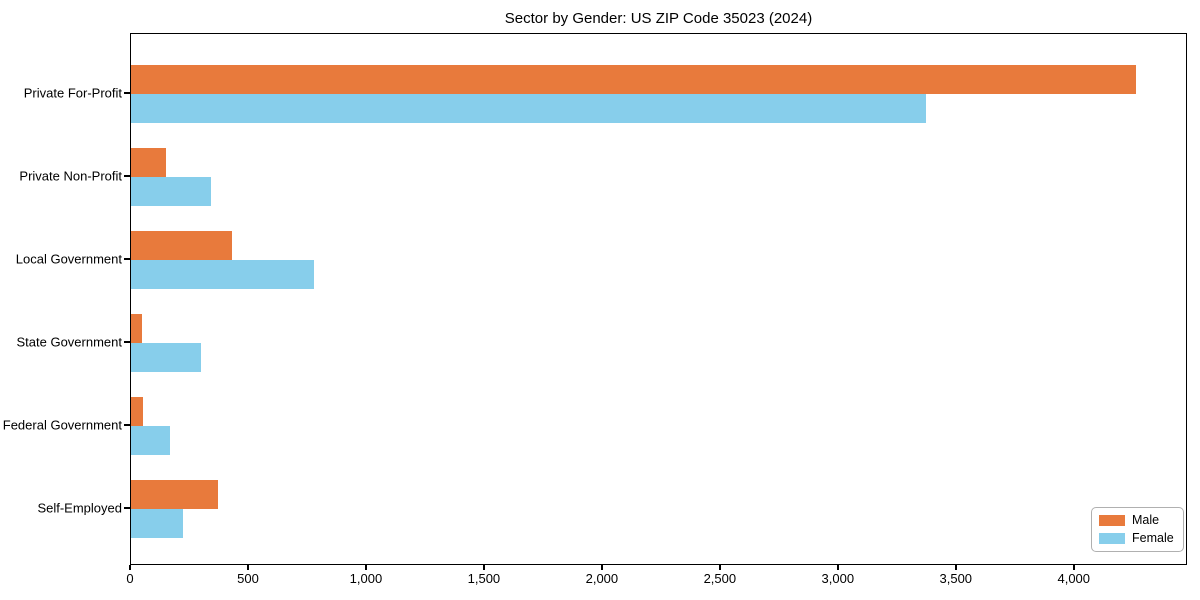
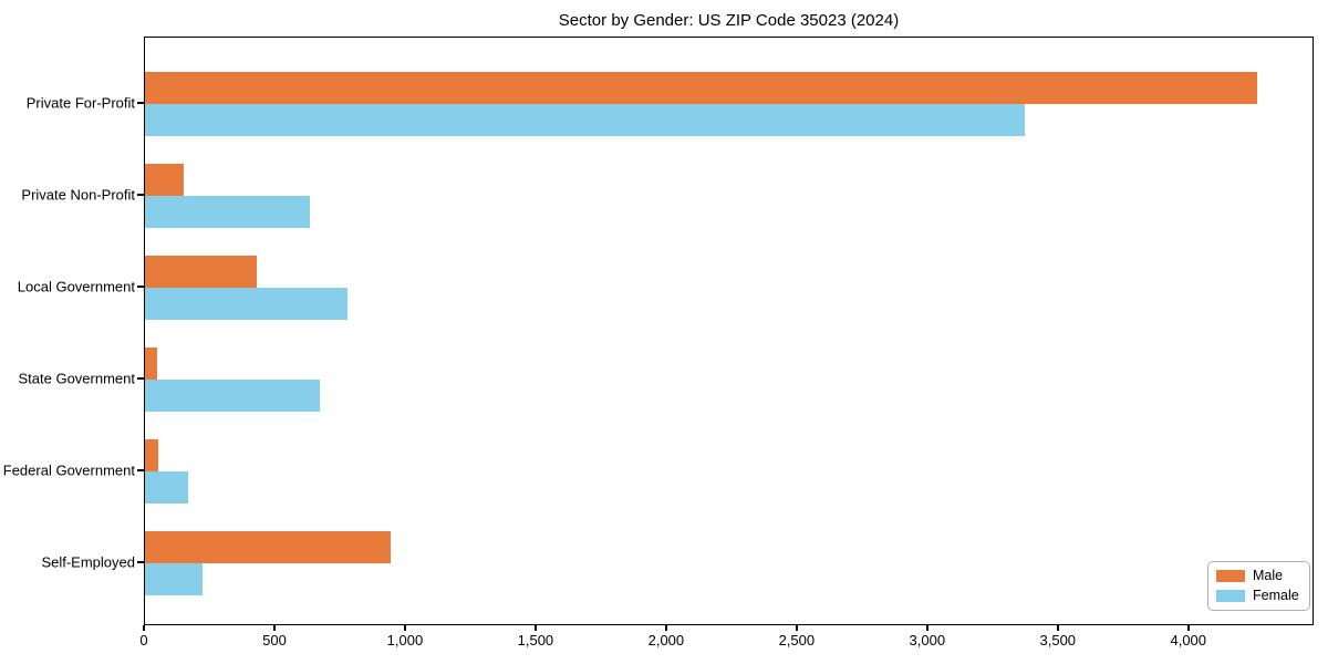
Female/Private Non-Profit: 340 -> 630
Female/State Government: 300 -> 670
Male/Self-Employed: 370 -> 940
